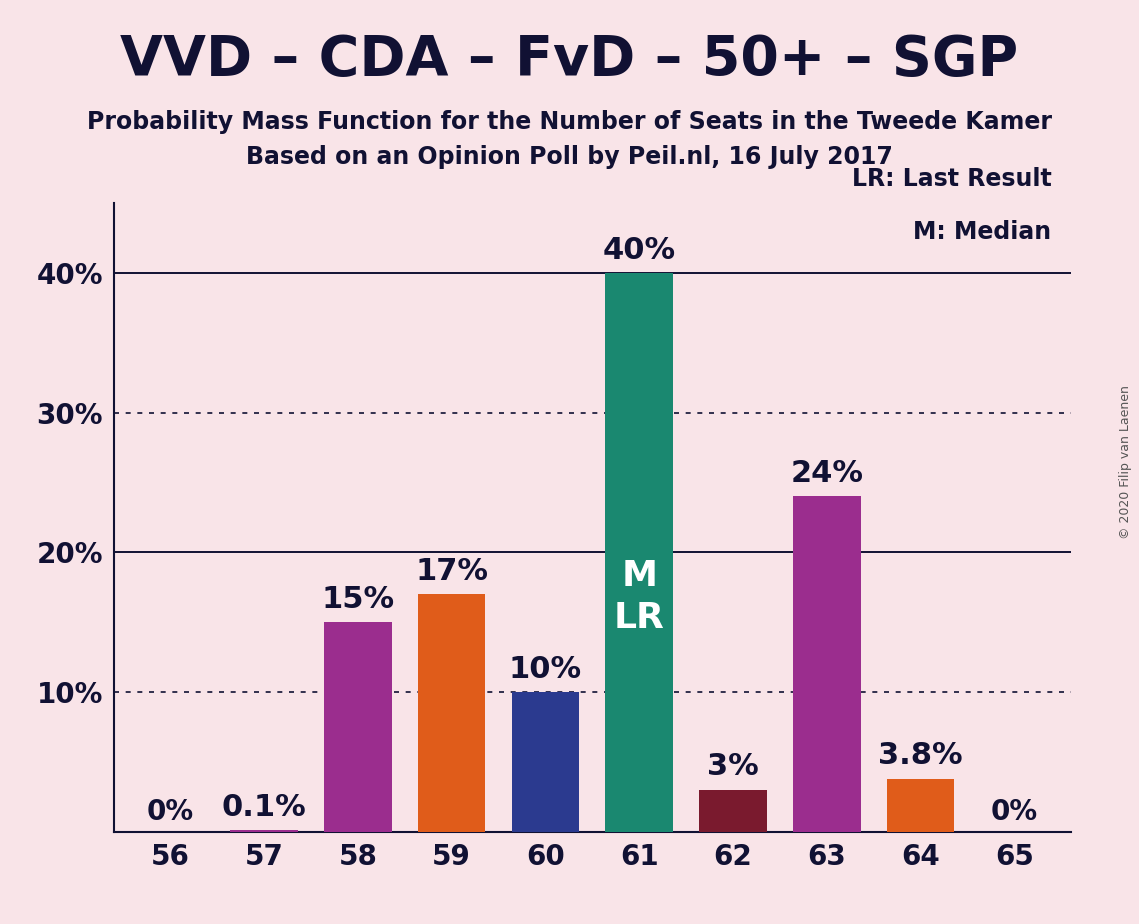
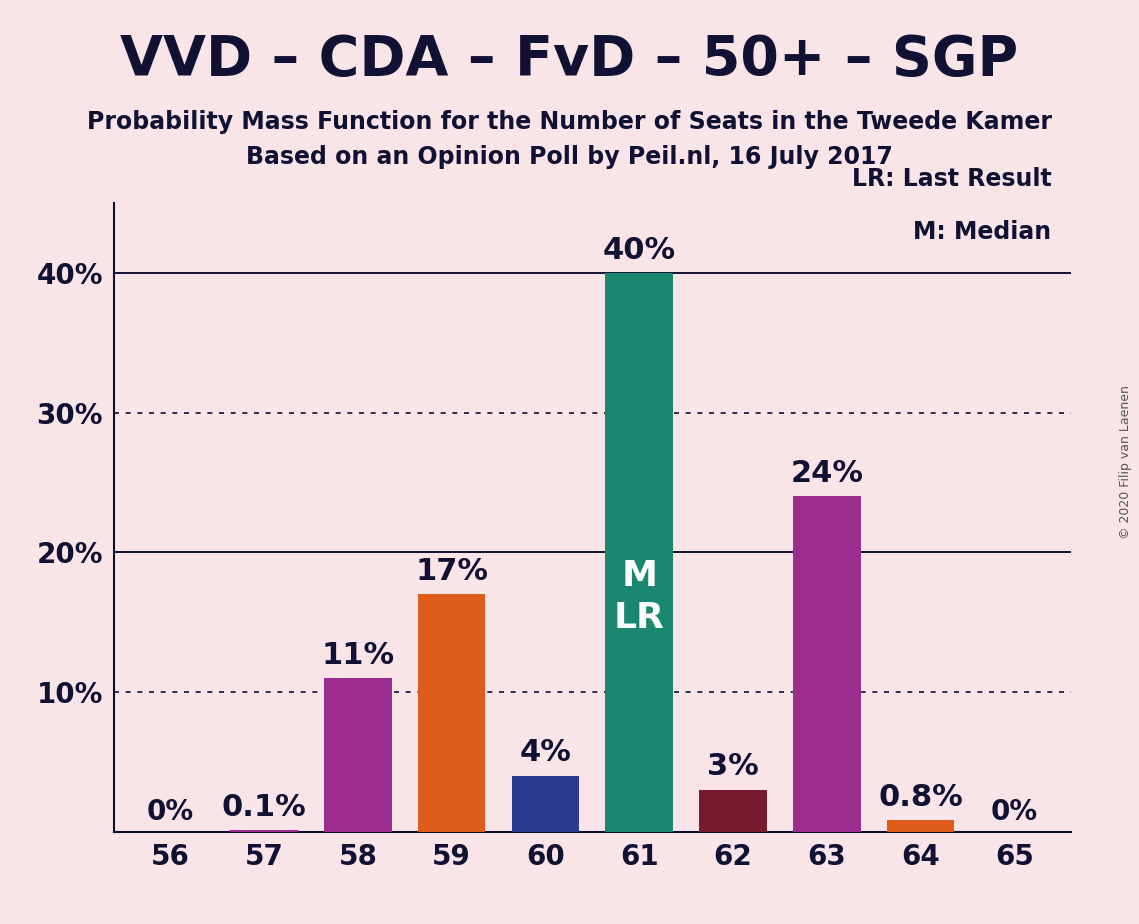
58: 15% -> 11%
60: 10% -> 4%
64: 3.8% -> 0.8%
